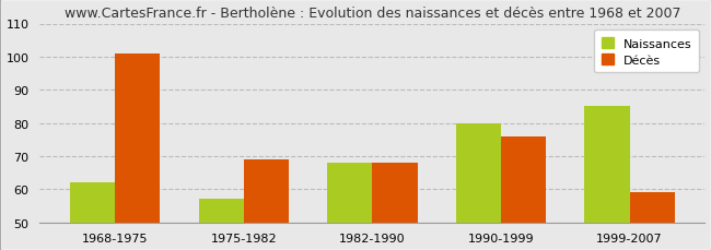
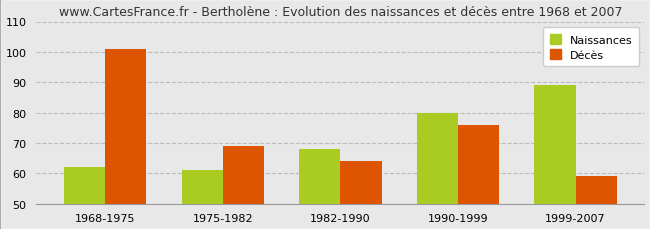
Naissances/1975-1982: 57 -> 61
Décès/1982-1990: 68 -> 64
Naissances/1999-2007: 85 -> 89
